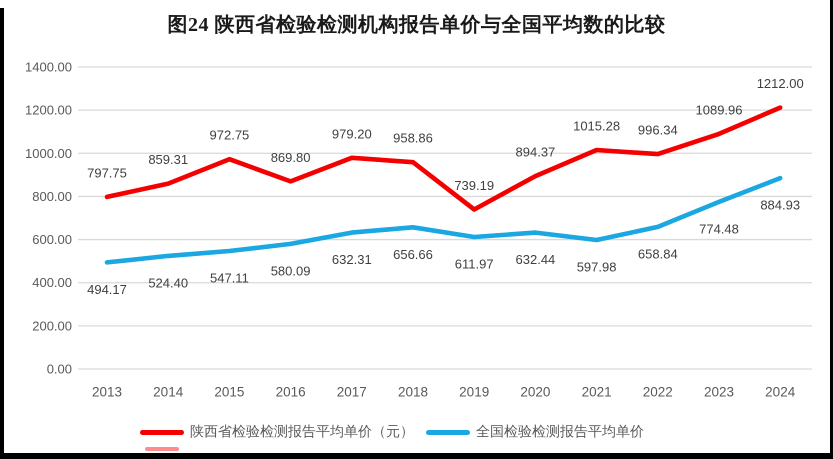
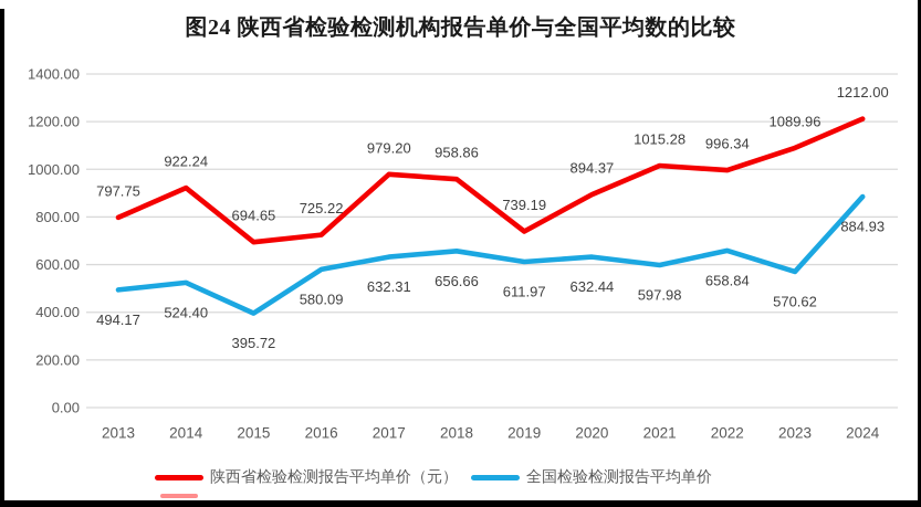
陕西省检验检测报告平均单价（元）/2014: 859.31 -> 922.24
陕西省检验检测报告平均单价（元）/2015: 972.75 -> 694.65
全国检验检测报告平均单价/2015: 547.11 -> 395.72
陕西省检验检测报告平均单价（元）/2016: 869.80 -> 725.22
全国检验检测报告平均单价/2023: 774.48 -> 570.62
